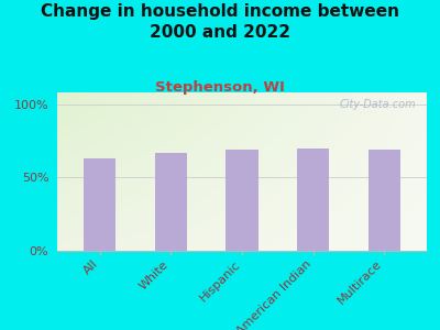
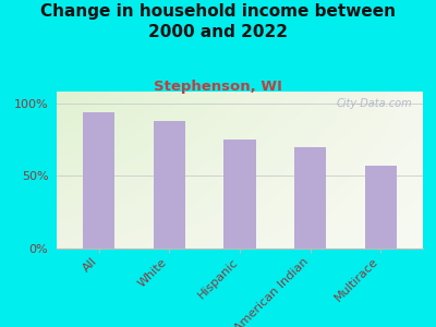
All: 63% -> 94%
White: 67% -> 88%
Hispanic: 69% -> 75%
Multirace: 69% -> 57%
